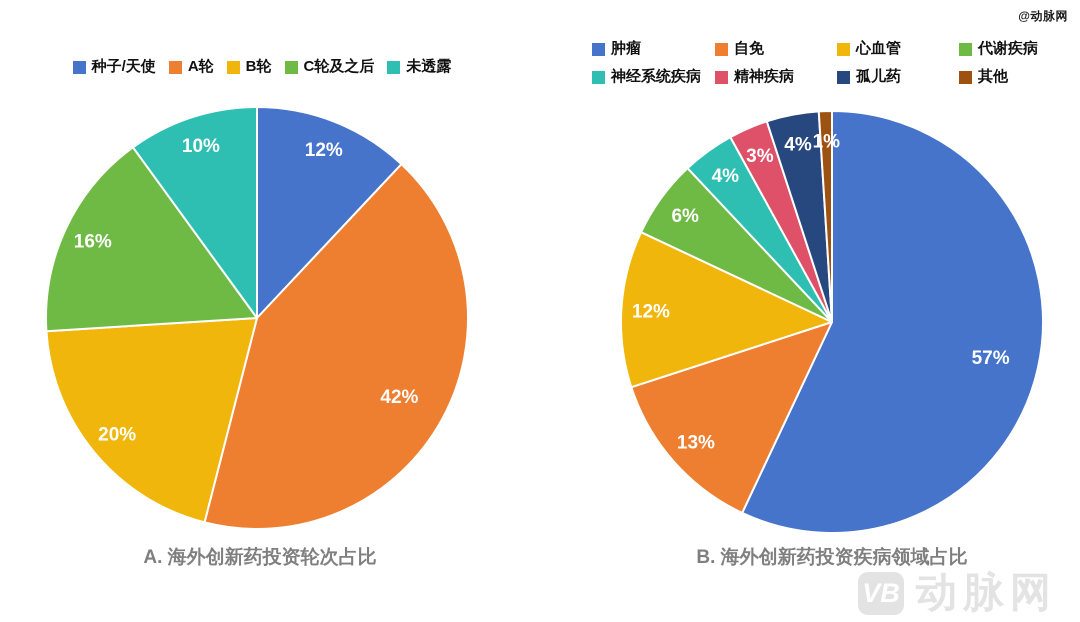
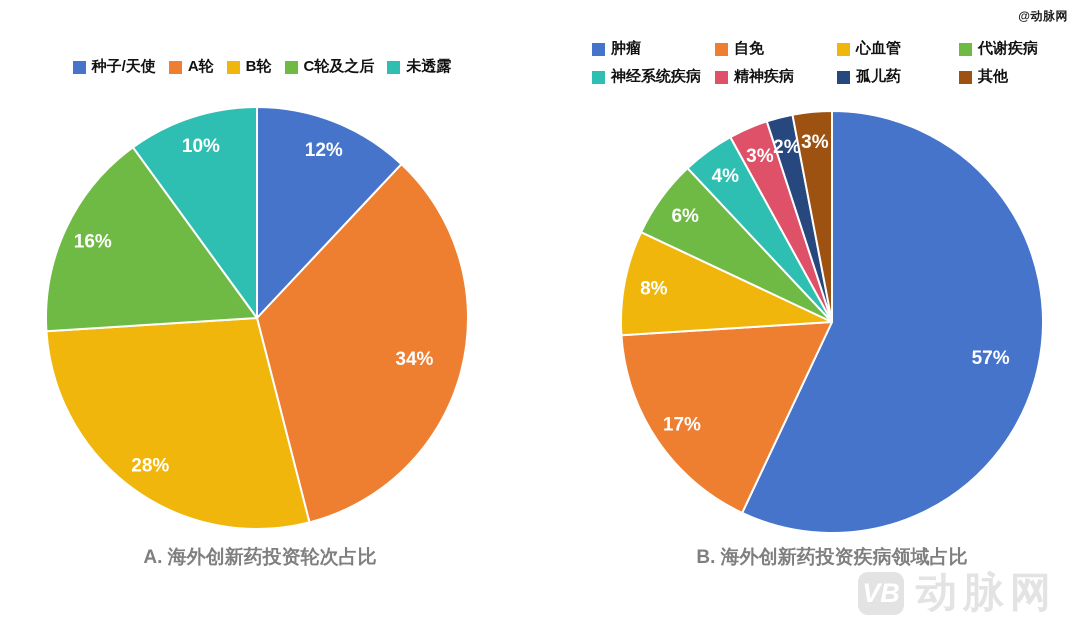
A. 海外创新药投资轮次占比/A轮: 42% -> 34%
A. 海外创新药投资轮次占比/B轮: 20% -> 28%
B. 海外创新药投资疾病领域占比/自免: 13% -> 17%
B. 海外创新药投资疾病领域占比/心血管: 12% -> 8%
B. 海外创新药投资疾病领域占比/孤儿药: 4% -> 2%
B. 海外创新药投资疾病领域占比/其他: 1% -> 3%
